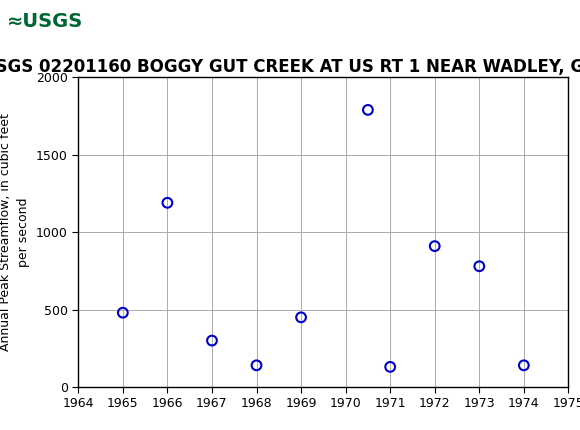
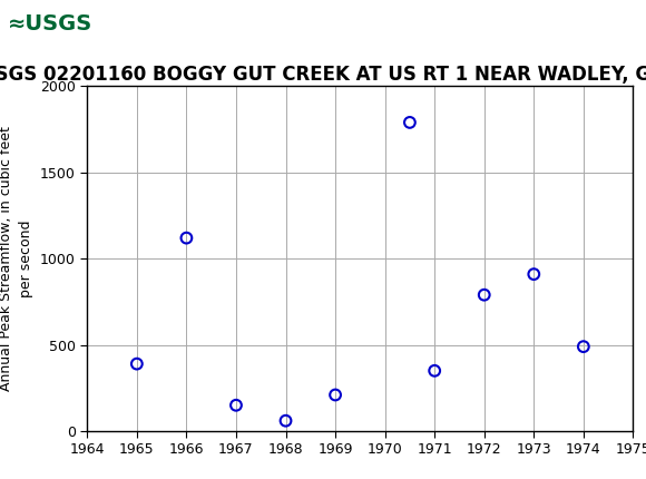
1965: 480 -> 390
1966: 1190 -> 1120
1967: 300 -> 150
1968: 140 -> 60
1969: 450 -> 210
1971: 130 -> 350
1972: 910 -> 790
1973: 780 -> 910
1974: 140 -> 490
